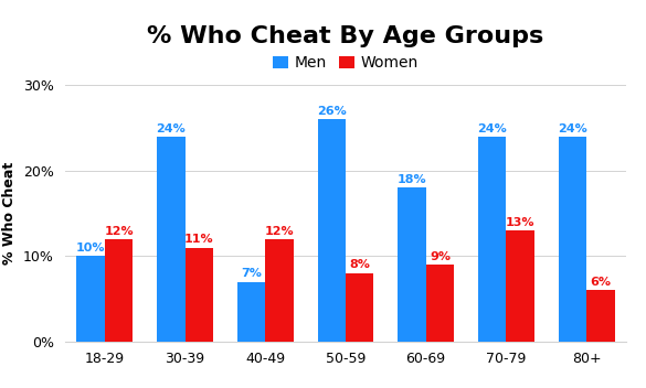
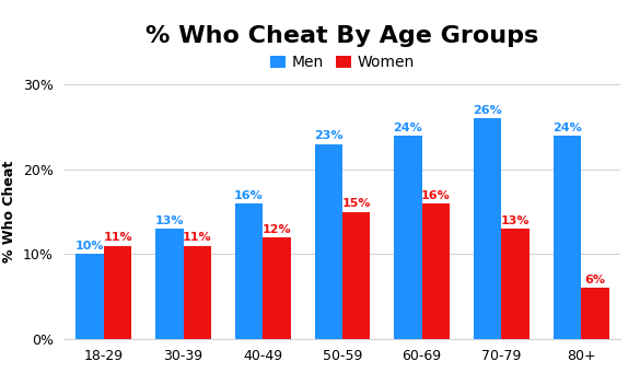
Women/18-29: 12% -> 11%
Men/30-39: 24% -> 13%
Men/40-49: 7% -> 16%
Men/50-59: 26% -> 23%
Women/50-59: 8% -> 15%
Men/60-69: 18% -> 24%
Women/60-69: 9% -> 16%
Men/70-79: 24% -> 26%
